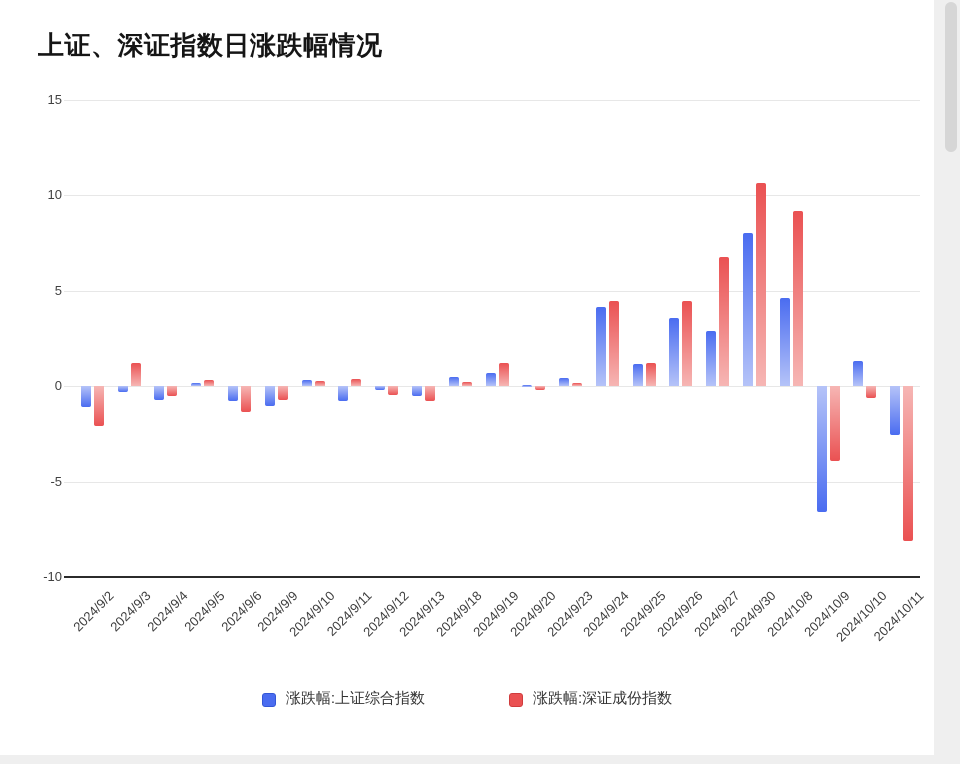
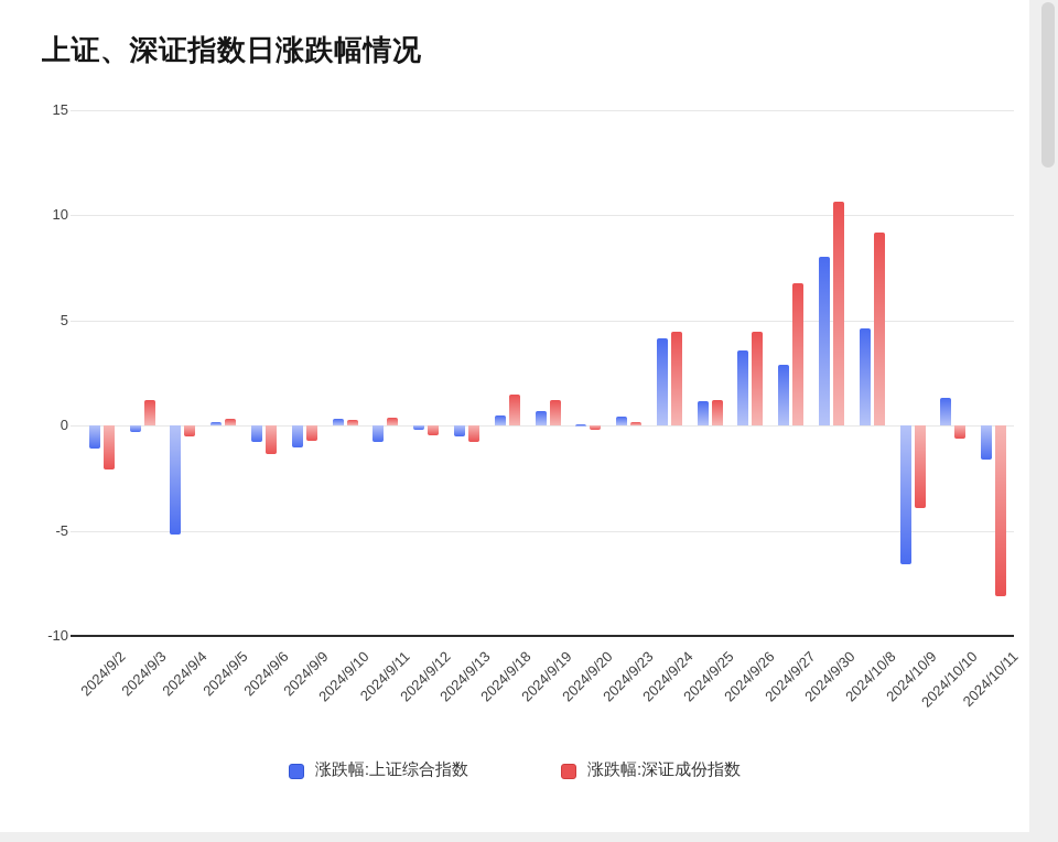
涨跌幅:上证综合指数/2024/9/4: -0.7 -> -5.2
涨跌幅:深证成份指数/2024/9/18: 0.2 -> 1.5
涨跌幅:上证综合指数/2024/10/11: -2.5 -> -1.6
